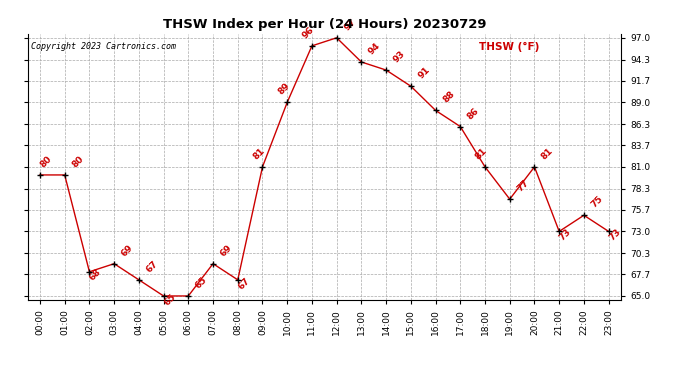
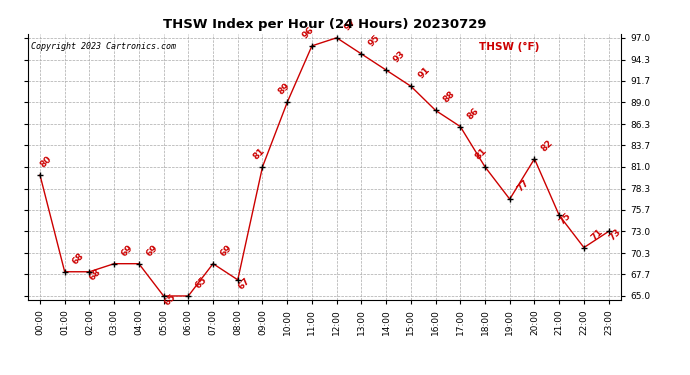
01:00: 80 -> 68
04:00: 67 -> 69
13:00: 94 -> 95
20:00: 81 -> 82
21:00: 73 -> 75
22:00: 75 -> 71
